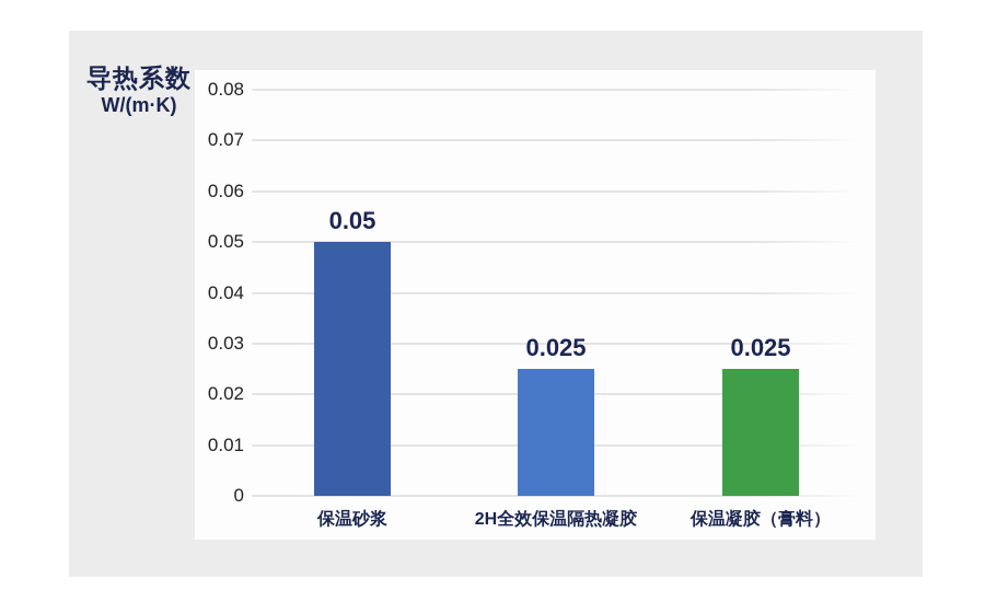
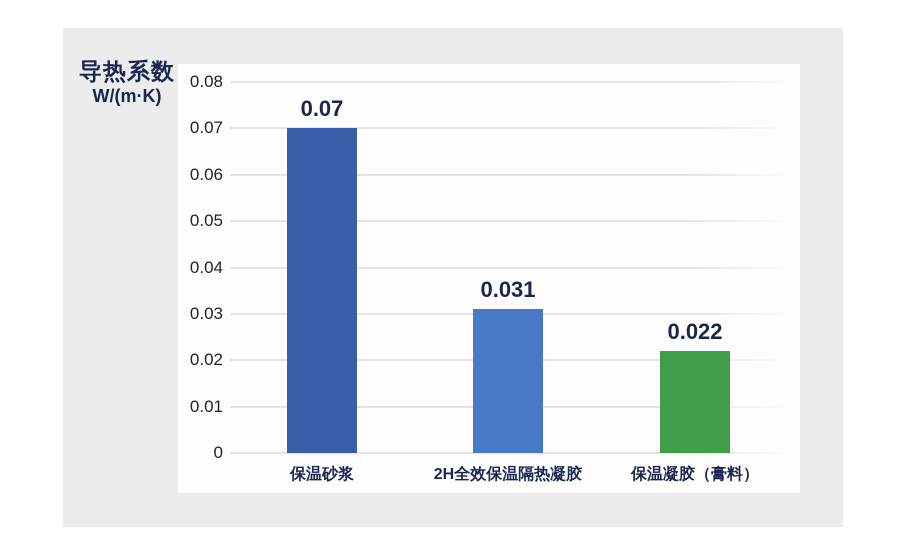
保温砂浆: 0.05 -> 0.07
2H全效保温隔热凝胶: 0.025 -> 0.031
保温凝胶（膏料）: 0.025 -> 0.022
